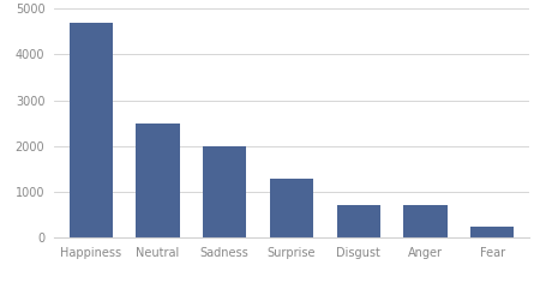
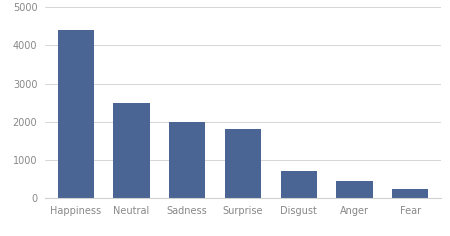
Happiness: 4700 -> 4400
Surprise: 1300 -> 1800
Anger: 700 -> 450
